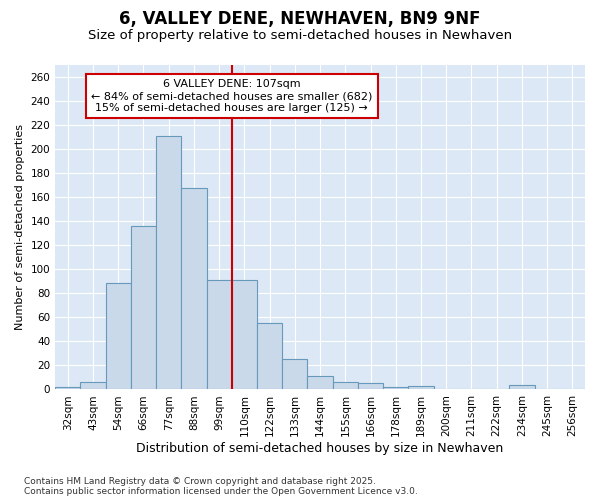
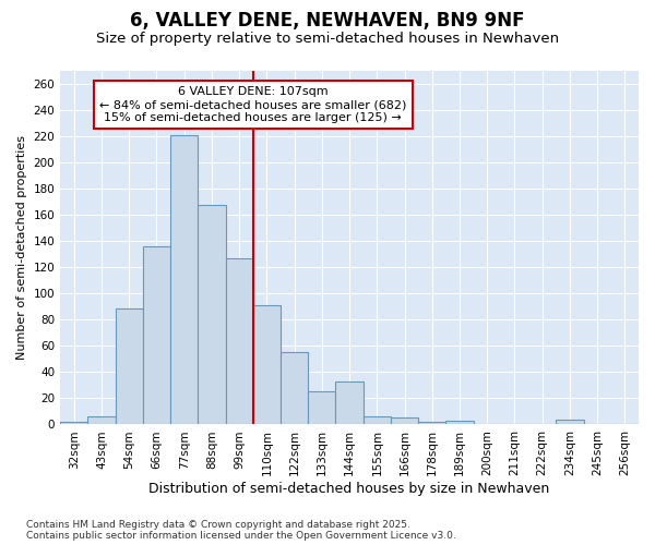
77sqm: 211 -> 221
99sqm: 91 -> 127
144sqm: 11 -> 33
